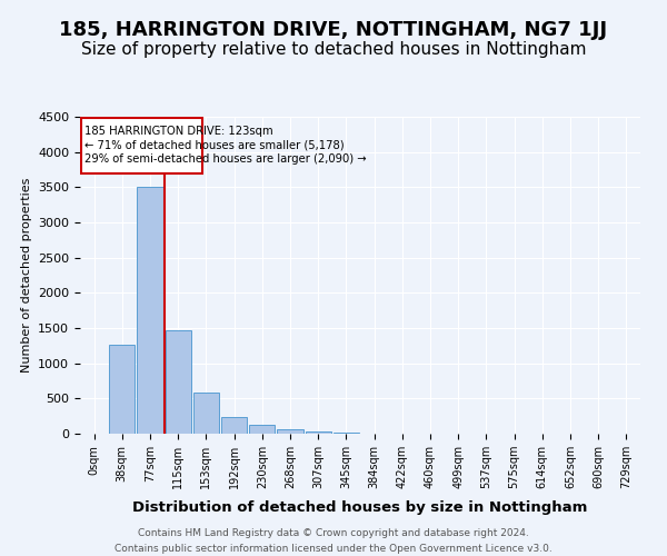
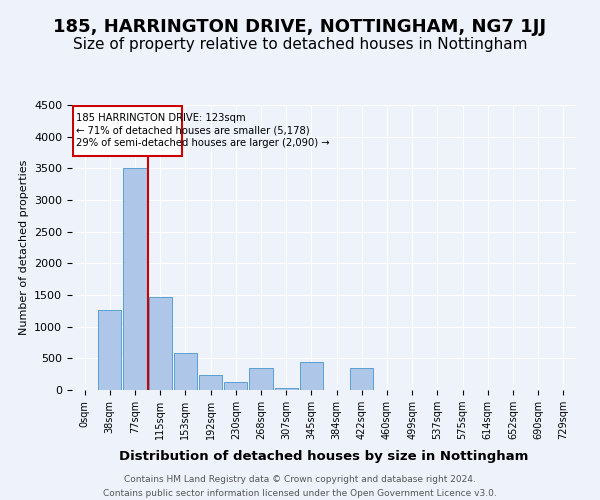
268sqm: 60 -> 340
345sqm: 10 -> 440
422sqm: 0 -> 340
